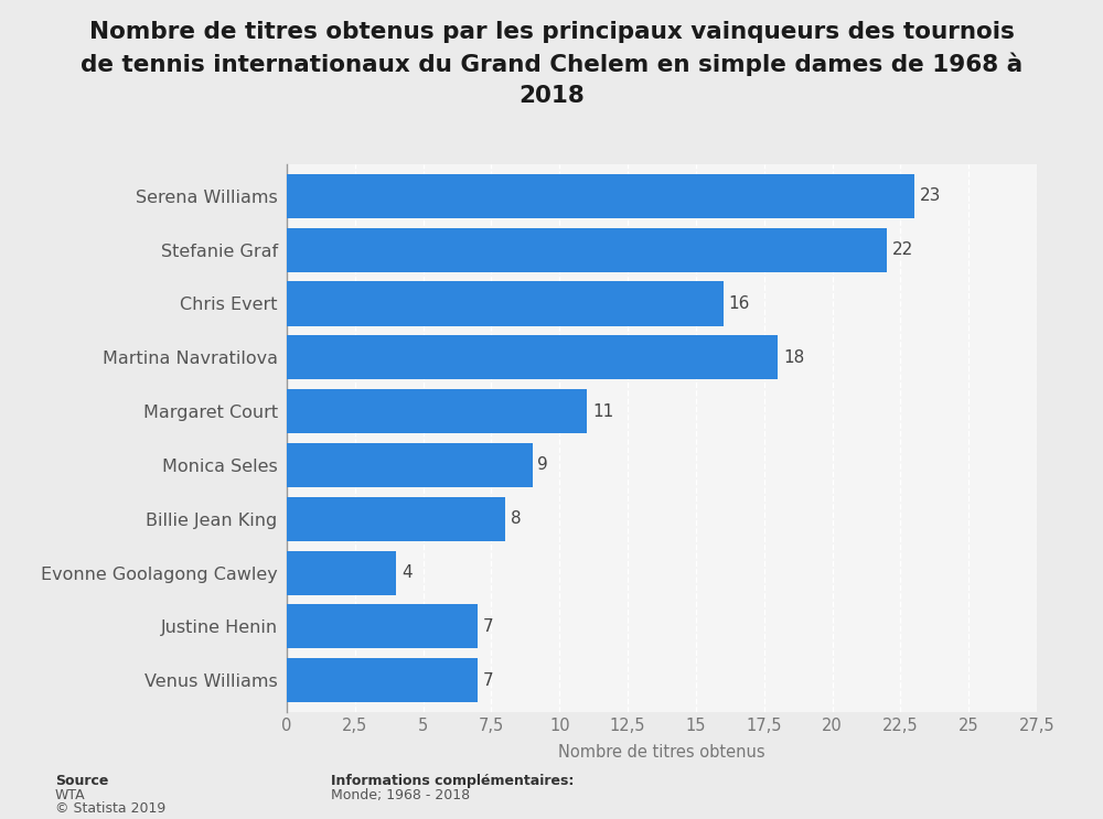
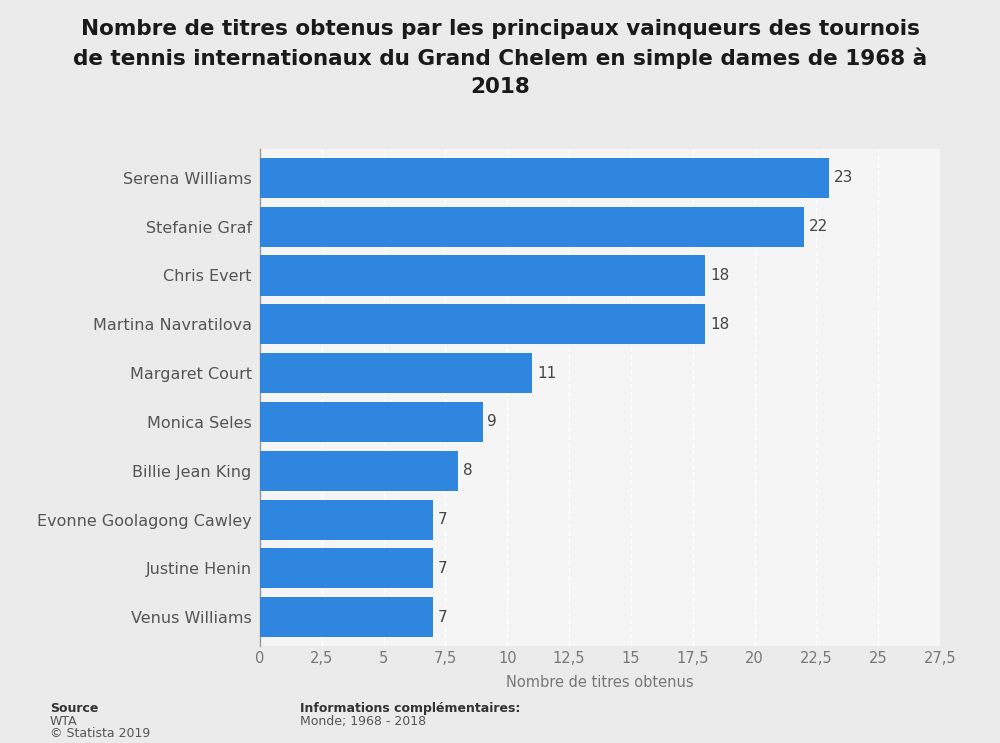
Chris Evert: 16 -> 18
Evonne Goolagong Cawley: 4 -> 7
